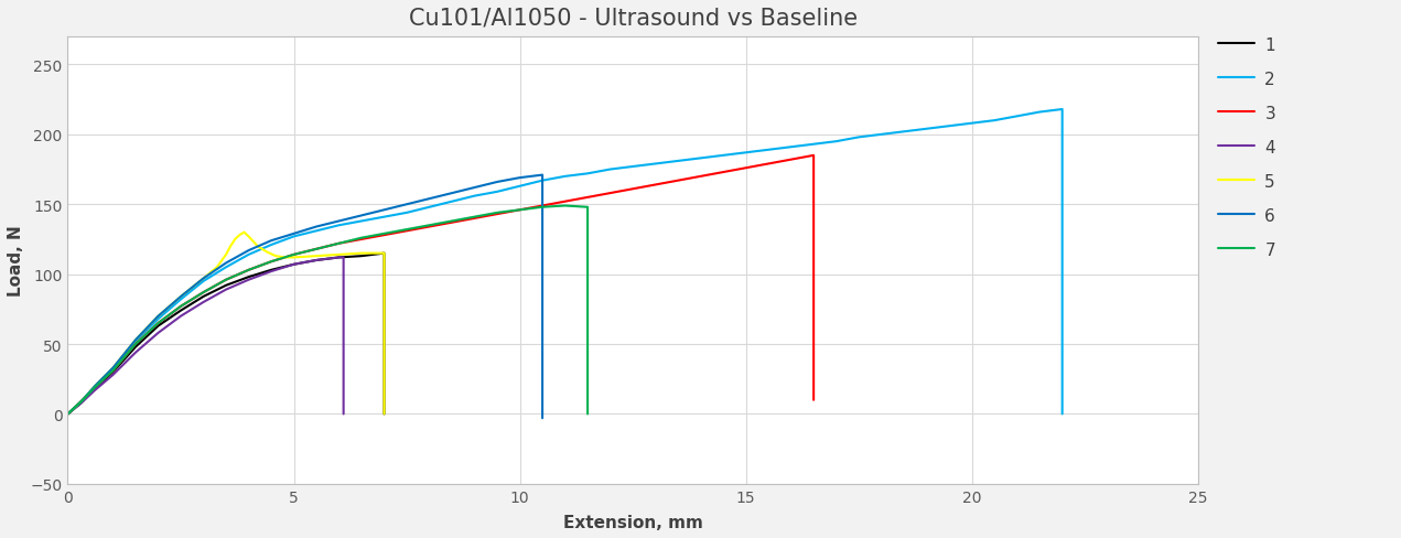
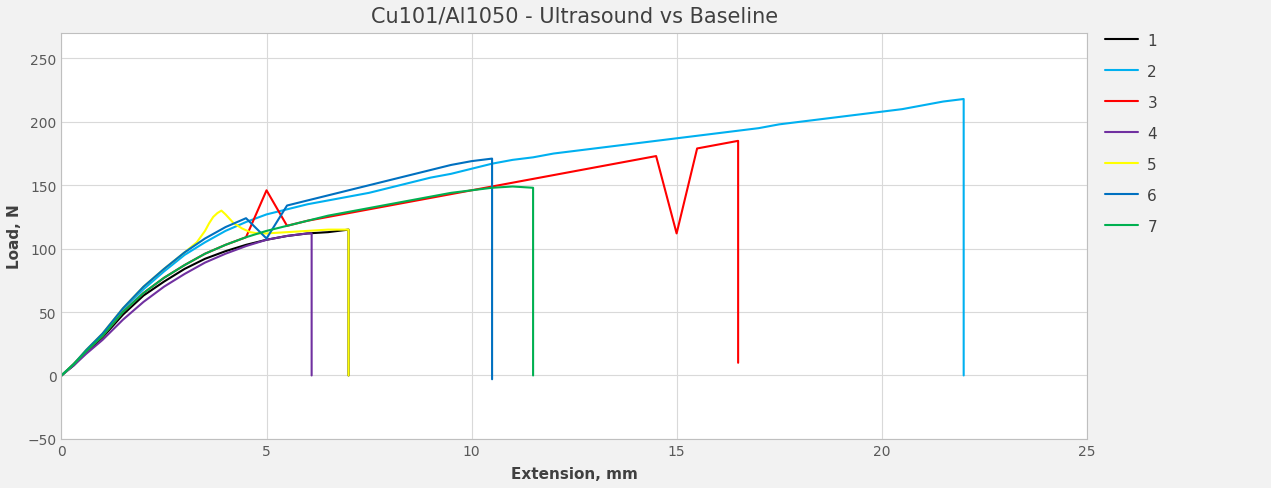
3/5: 114 -> 146
6/5: 129 -> 108
3/15: 176 -> 112
